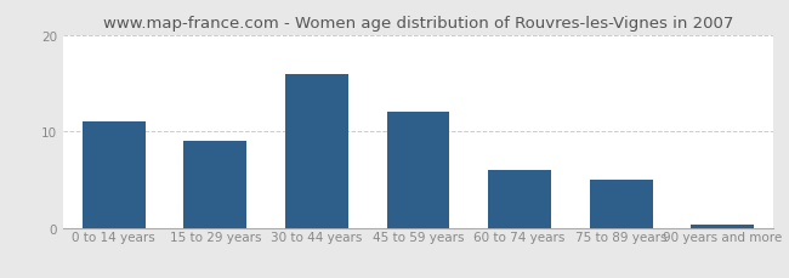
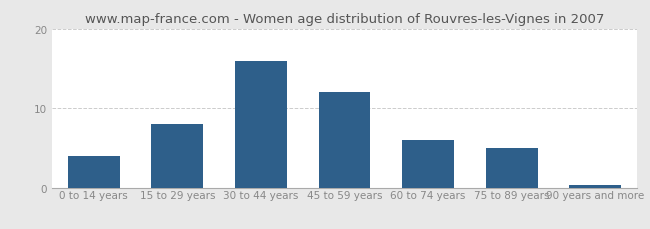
0 to 14 years: 11.0 -> 4.0
15 to 29 years: 9.0 -> 8.0
